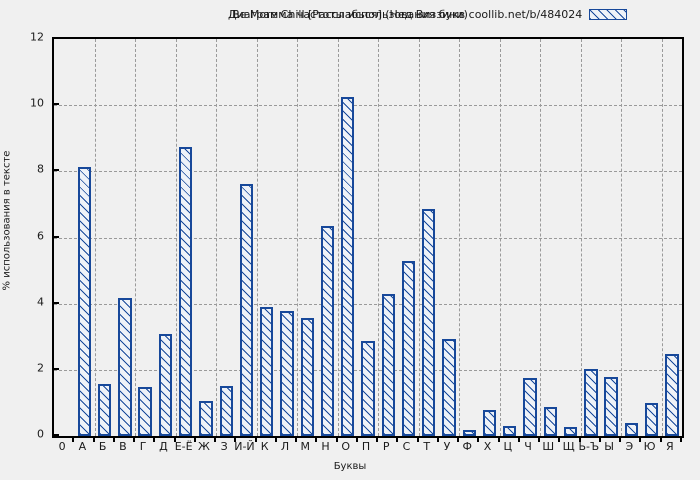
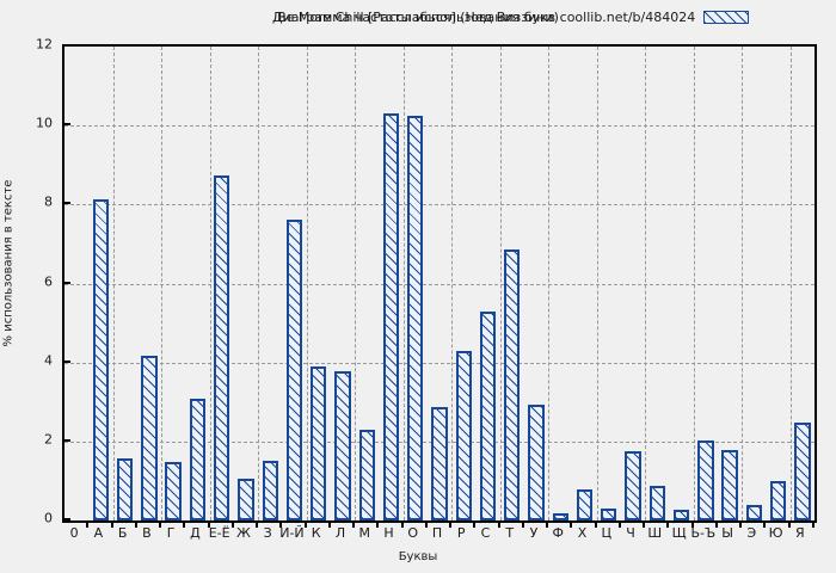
М: 3.6 -> 2.3
Н: 6.3 -> 10.3
